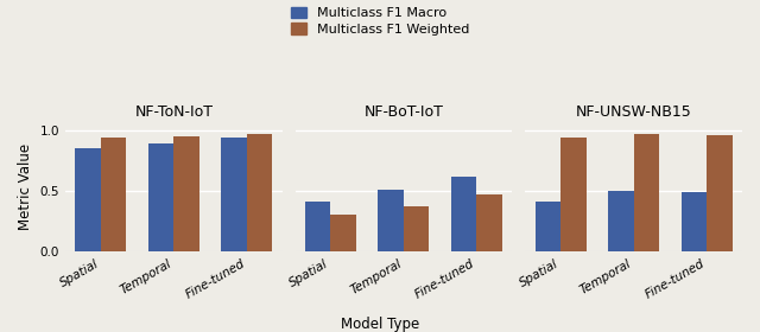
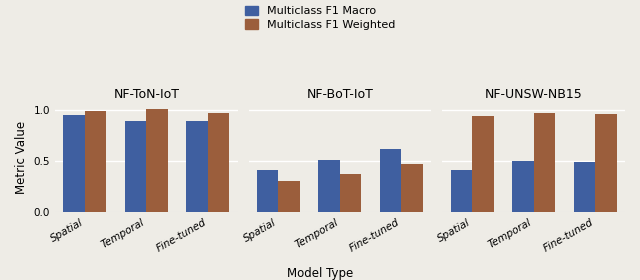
NF-ToN-IoT/Multiclass F1 Macro/Spatial: 0.85 -> 0.95
NF-ToN-IoT/Multiclass F1 Weighted/Spatial: 0.94 -> 0.99
NF-ToN-IoT/Multiclass F1 Weighted/Temporal: 0.95 -> 1.01
NF-ToN-IoT/Multiclass F1 Macro/Fine-tuned: 0.94 -> 0.89
